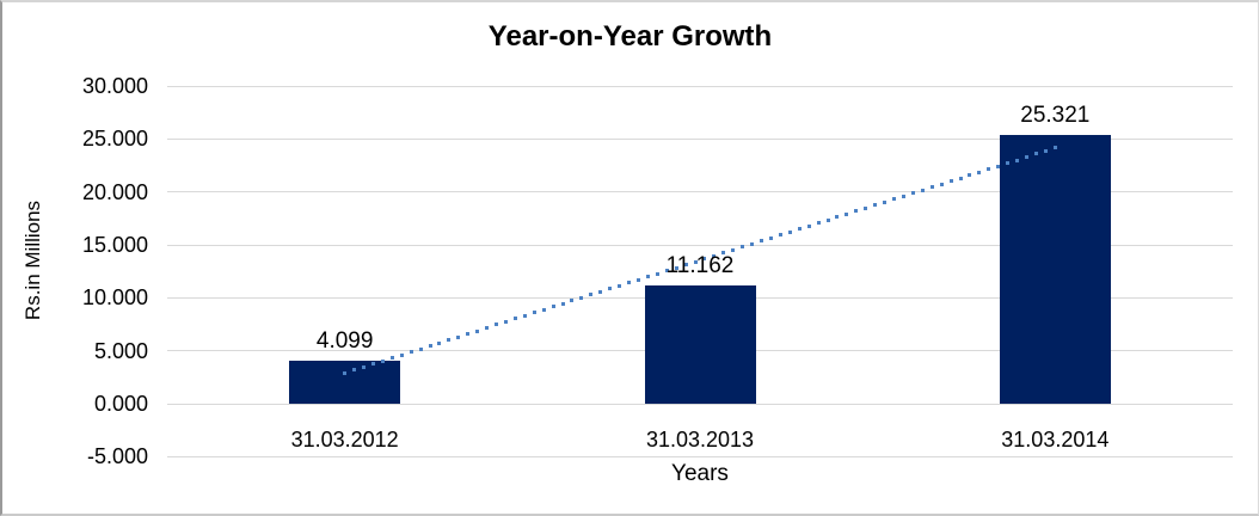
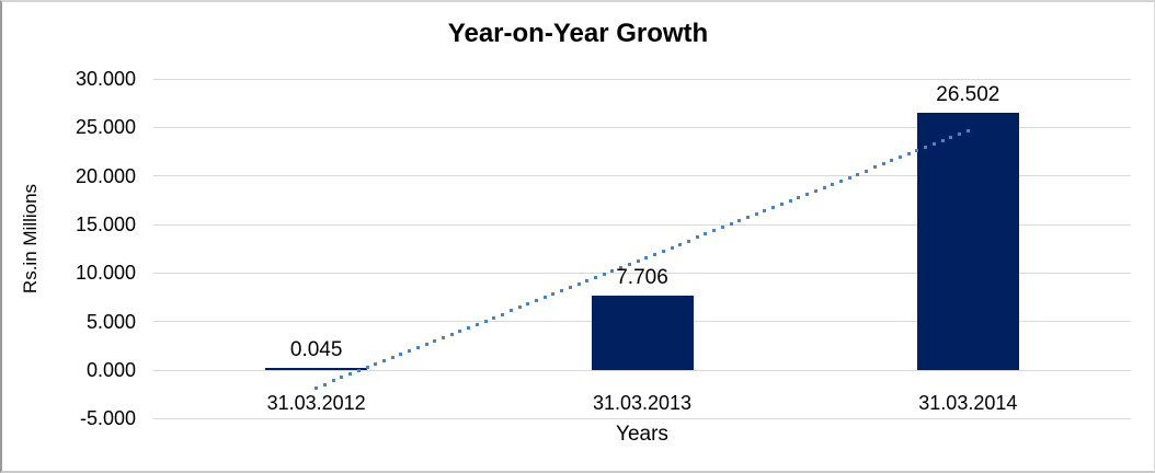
31.03.2012: 4.099 -> 0.045
31.03.2013: 11.162 -> 7.706
31.03.2014: 25.321 -> 26.502
